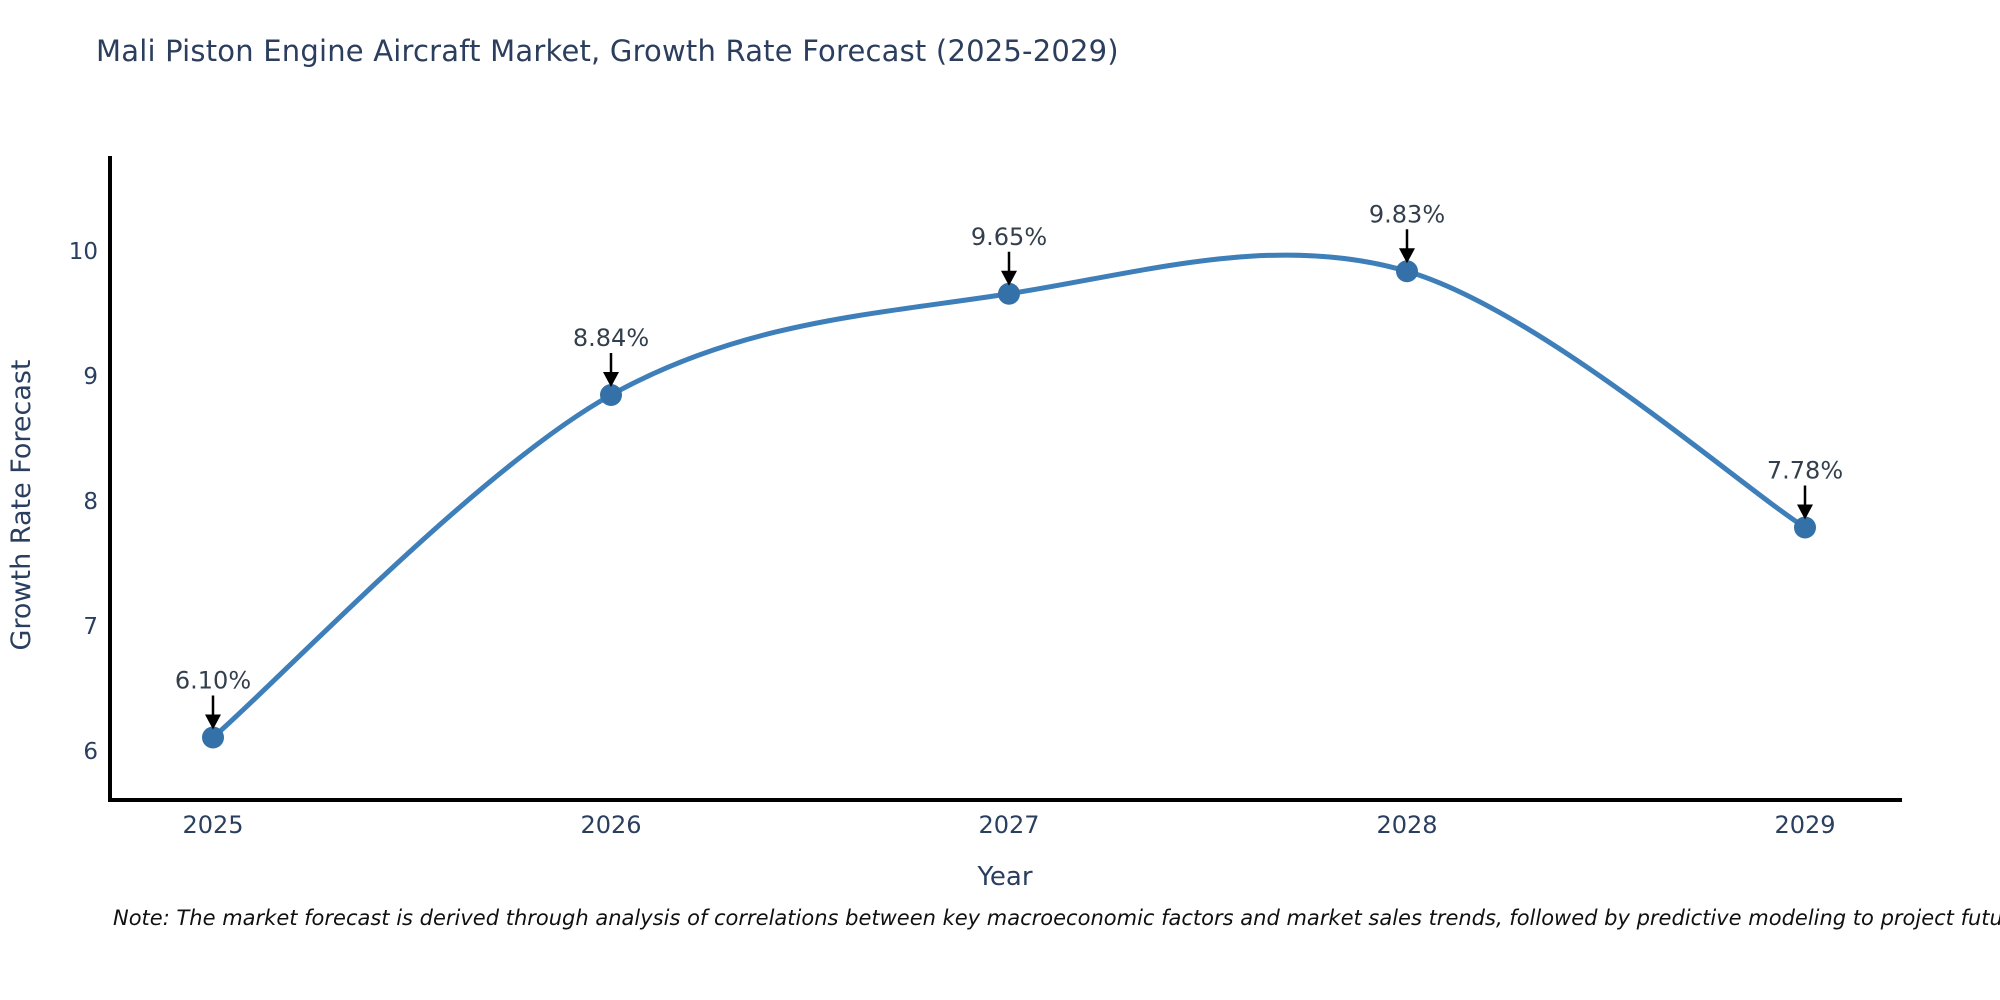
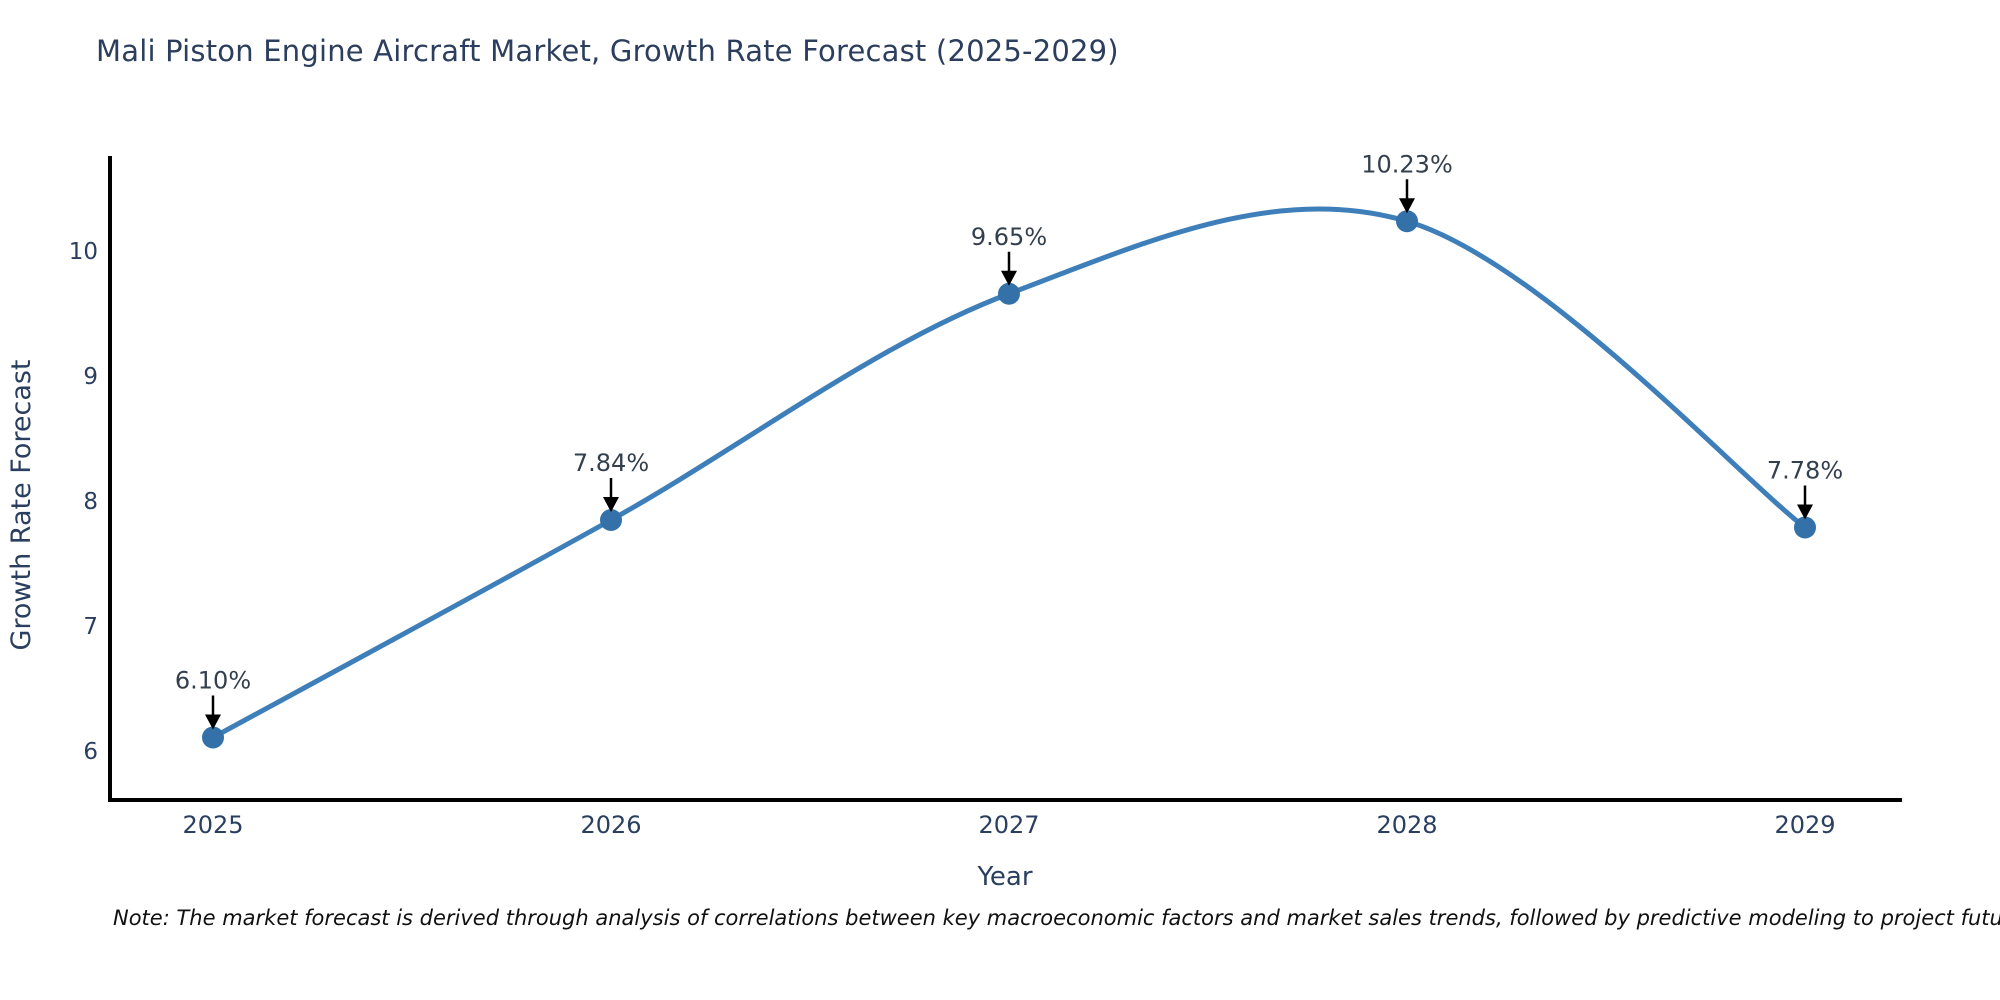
2026: 8.84% -> 7.84%
2028: 9.83% -> 10.23%
